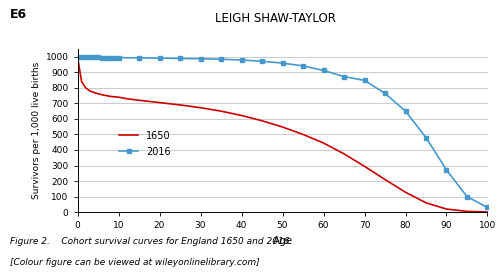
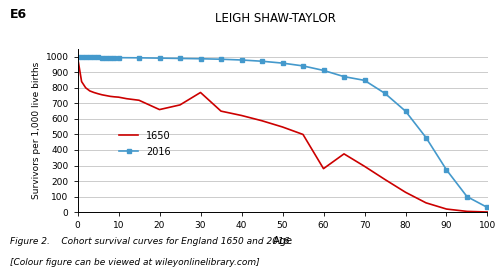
1650/20: 700 -> 660
1650/30: 670 -> 770
1650/60: 440 -> 280
